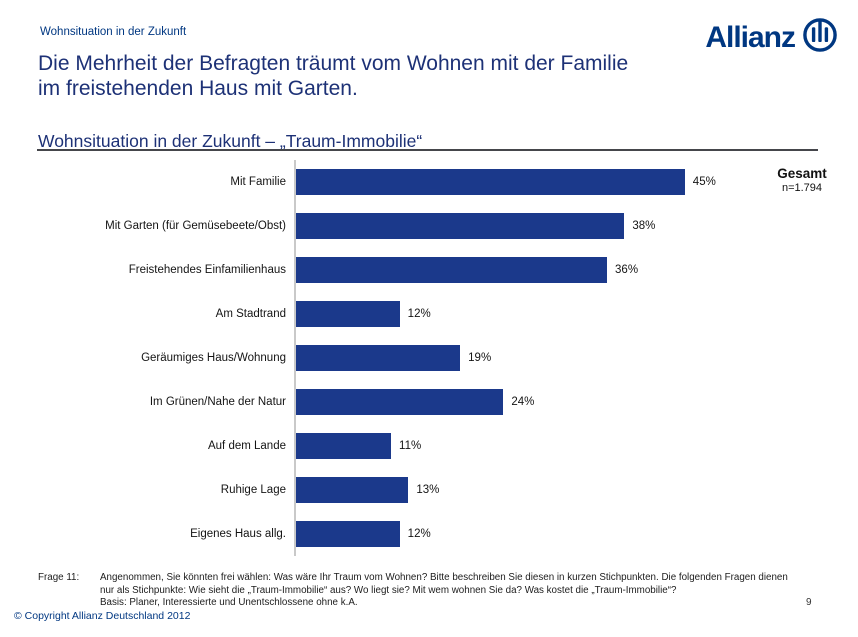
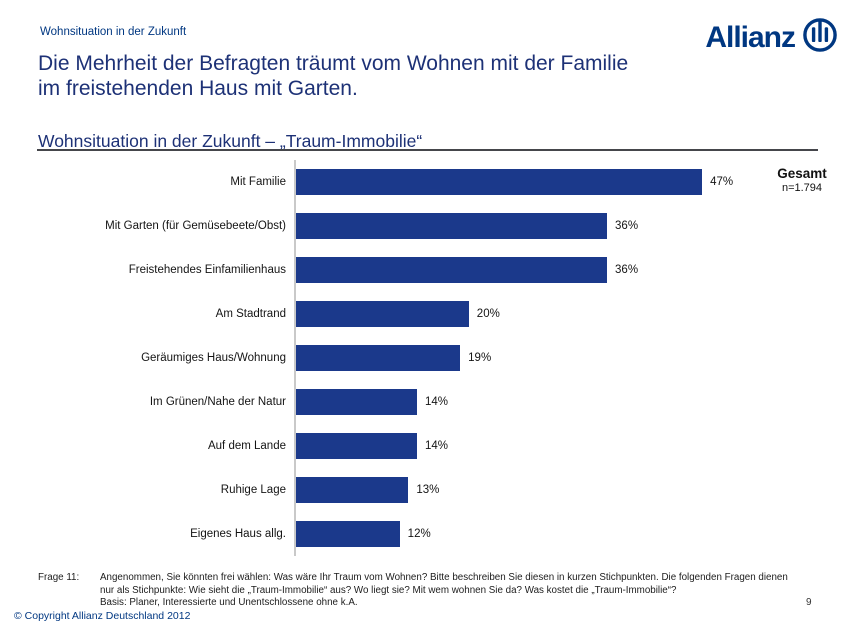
Mit Familie: 45% -> 47%
Mit Garten (für Gemüsebeete/Obst): 38% -> 36%
Am Stadtrand: 12% -> 20%
Im Grünen/Nahe der Natur: 24% -> 14%
Auf dem Lande: 11% -> 14%
